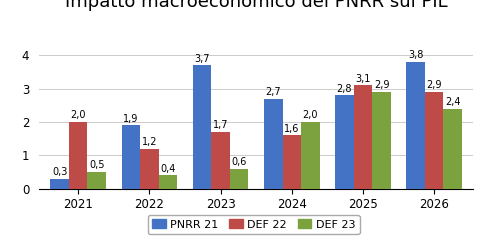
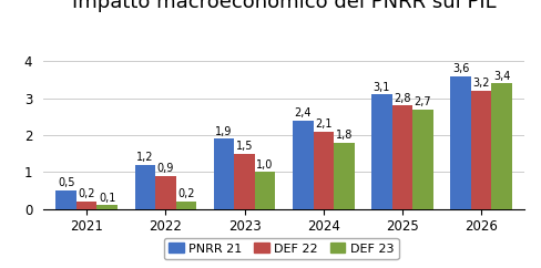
PNRR 21/2021: 0,3 -> 0,5
DEF 22/2021: 2,0 -> 0,2
DEF 23/2021: 0,5 -> 0,1
PNRR 21/2022: 1,9 -> 1,2
DEF 22/2022: 1,2 -> 0,9
DEF 23/2022: 0,4 -> 0,2
PNRR 21/2023: 3,7 -> 1,9
DEF 22/2023: 1,7 -> 1,5
DEF 23/2023: 0,6 -> 1,0
PNRR 21/2024: 2,7 -> 2,4
DEF 22/2024: 1,6 -> 2,1
DEF 23/2024: 2,0 -> 1,8
PNRR 21/2025: 2,8 -> 3,1
DEF 22/2025: 3,1 -> 2,8
DEF 23/2025: 2,9 -> 2,7
PNRR 21/2026: 3,8 -> 3,6
DEF 22/2026: 2,9 -> 3,2
DEF 23/2026: 2,4 -> 3,4
